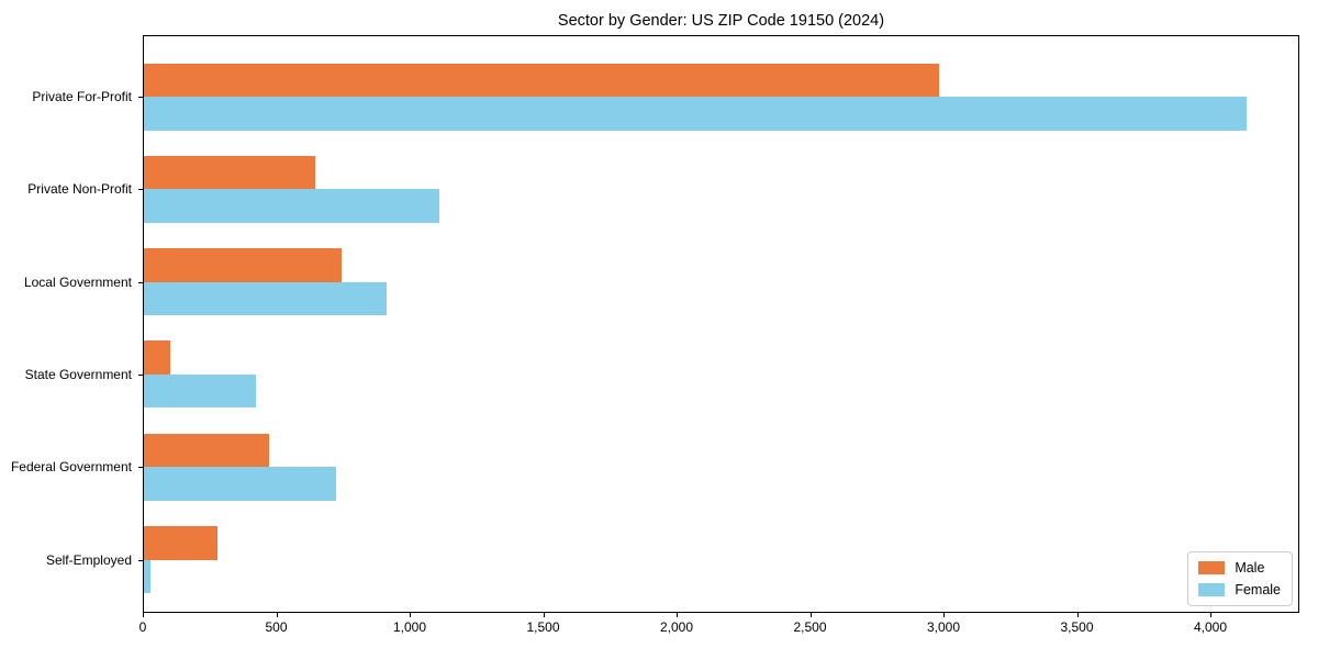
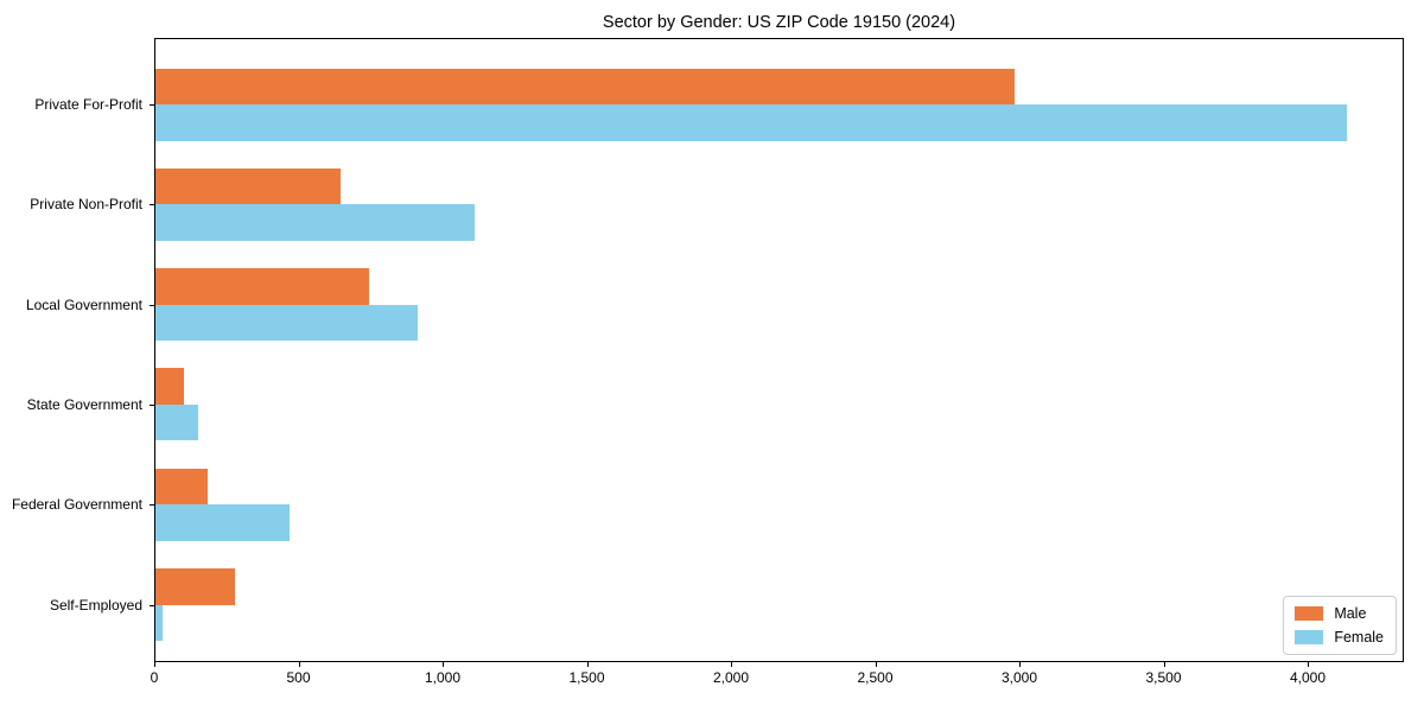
Female/State Government: 420 -> 150
Male/Federal Government: 470 -> 180
Female/Federal Government: 720 -> 460
